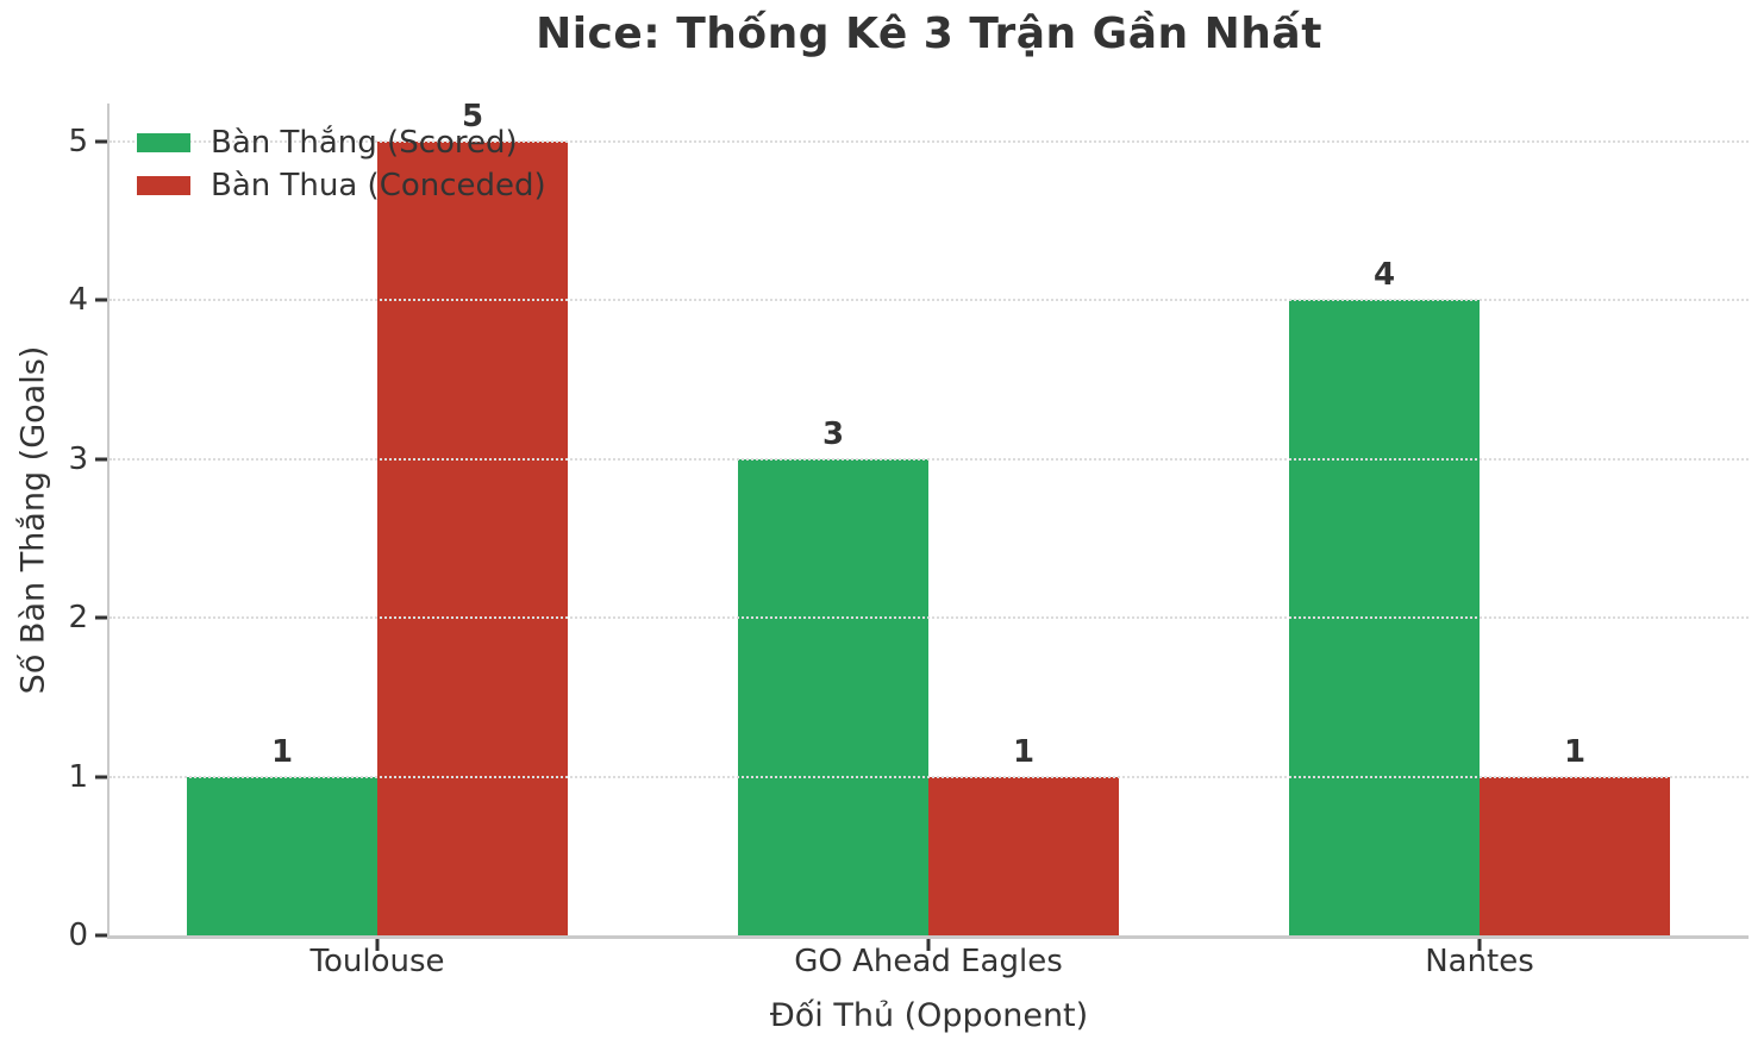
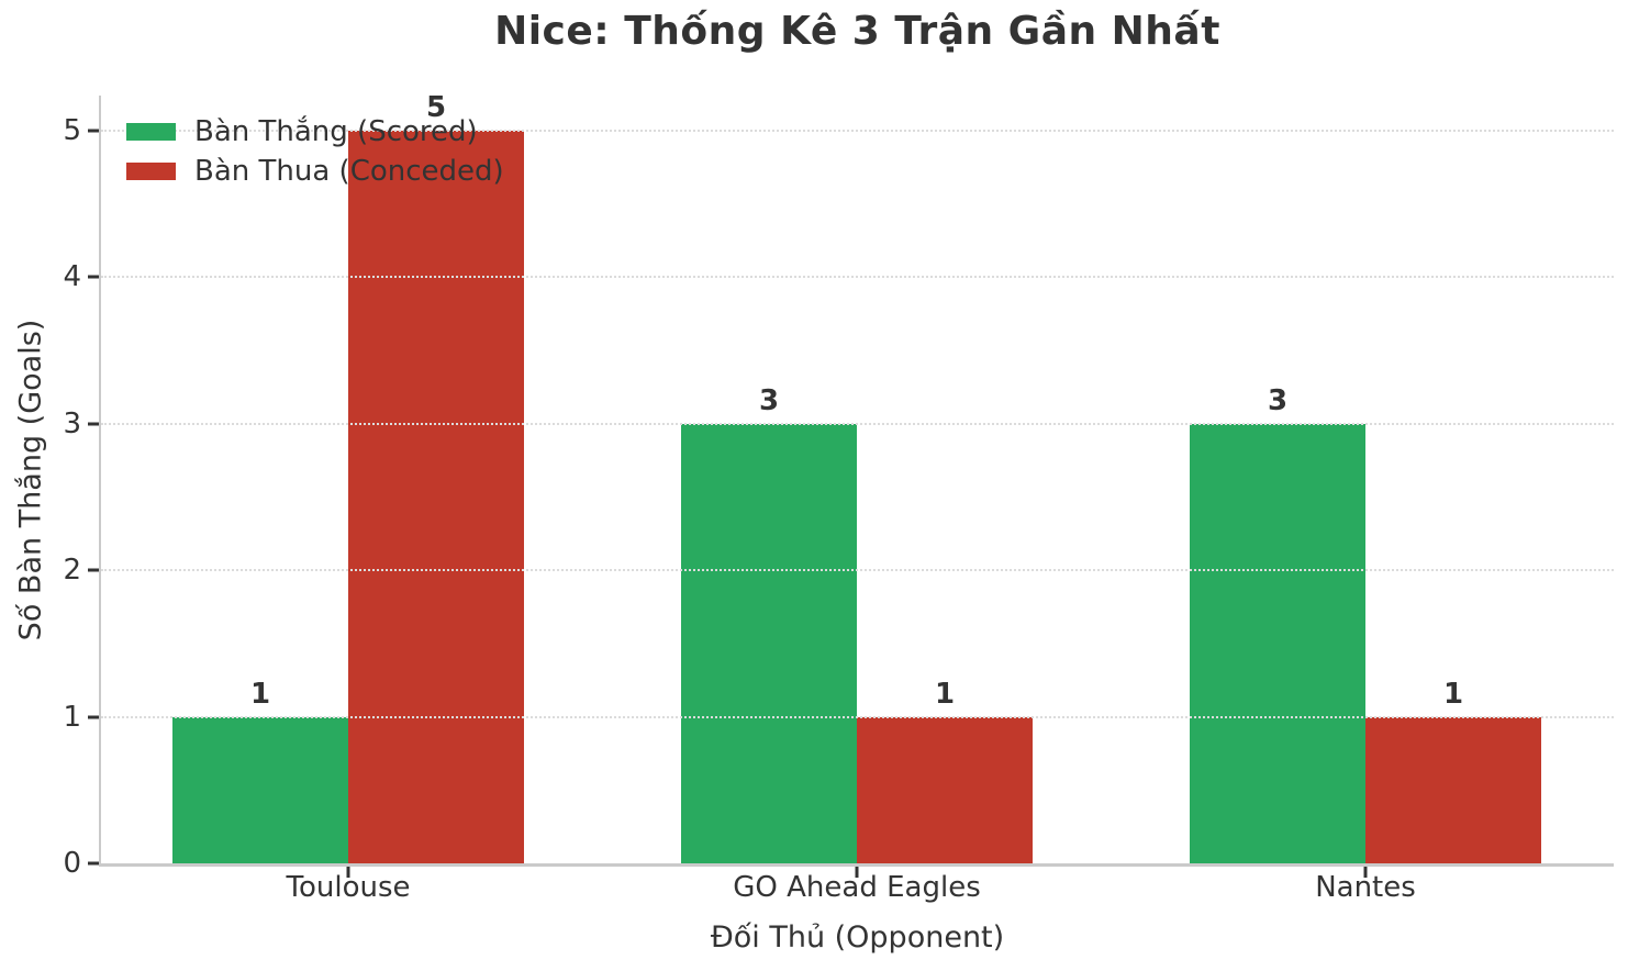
Bàn Thắng (Scored)/Nantes: 4 -> 3
